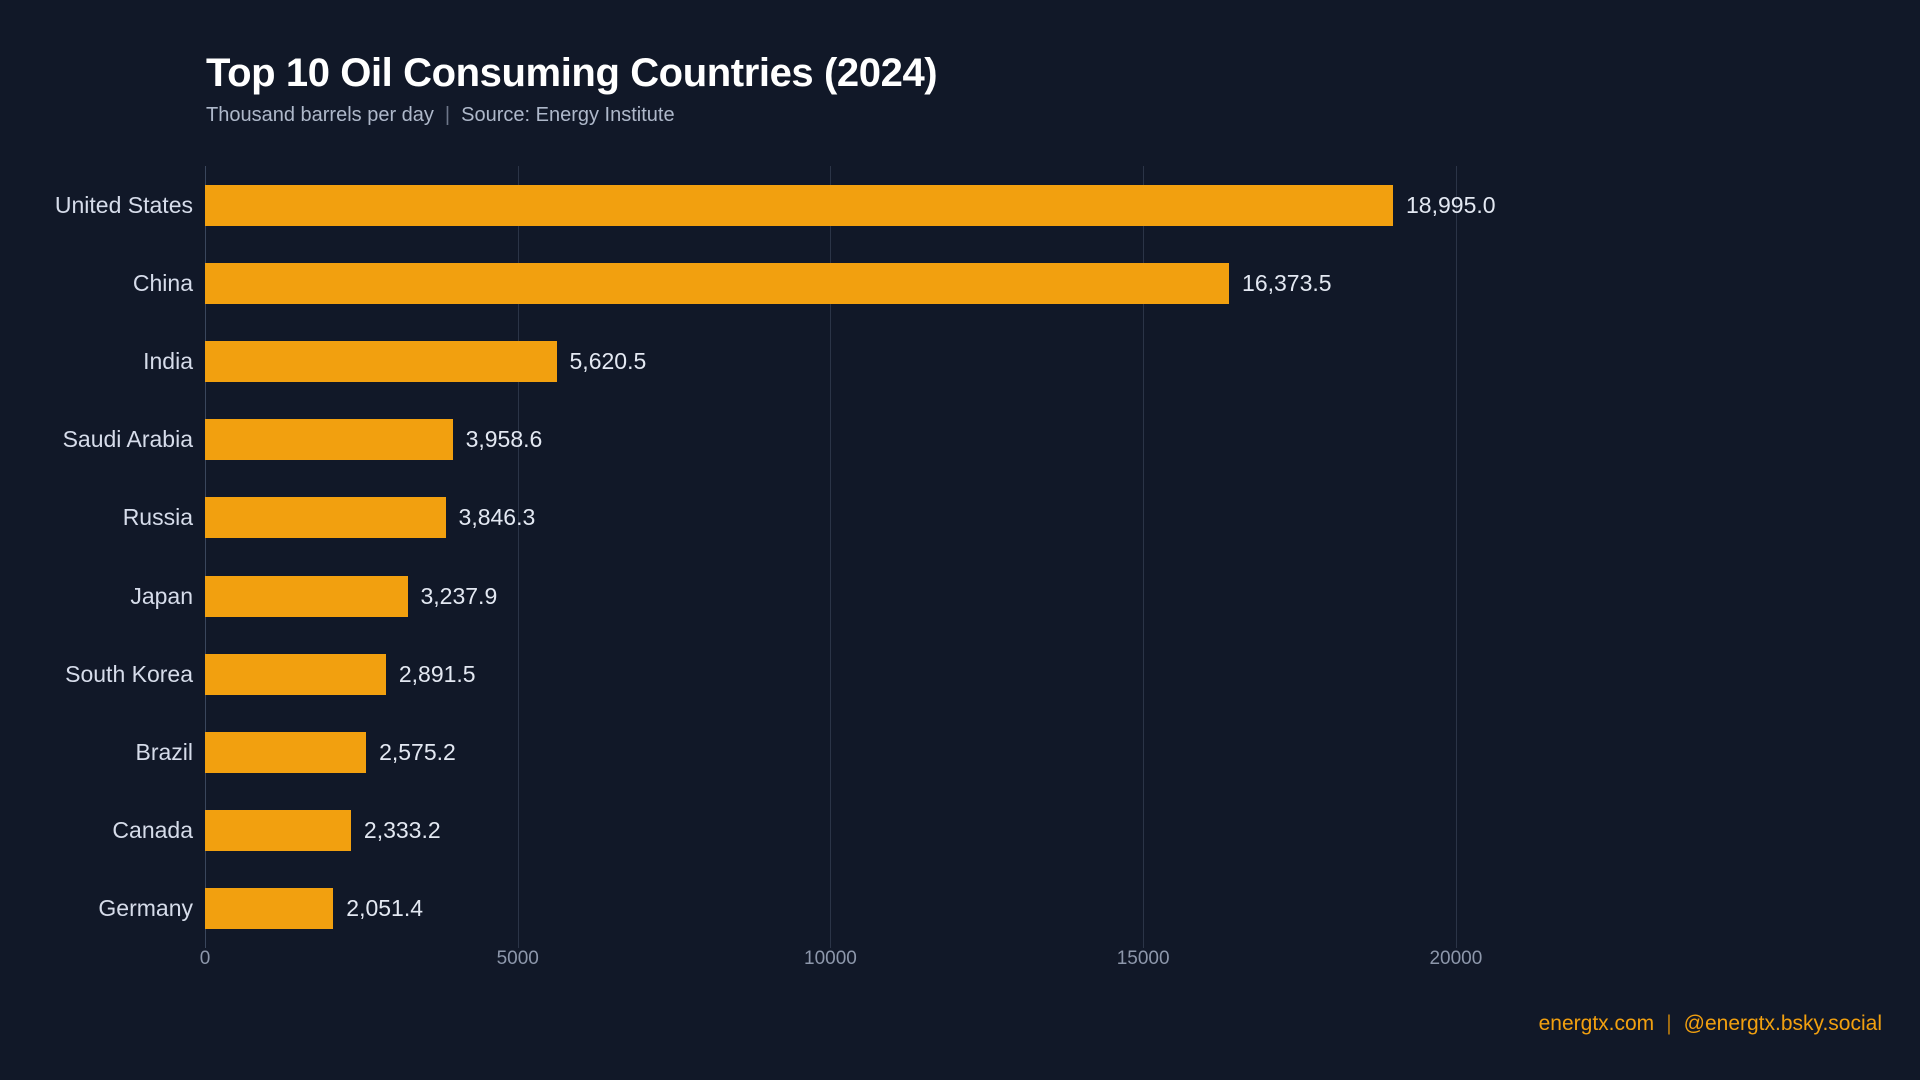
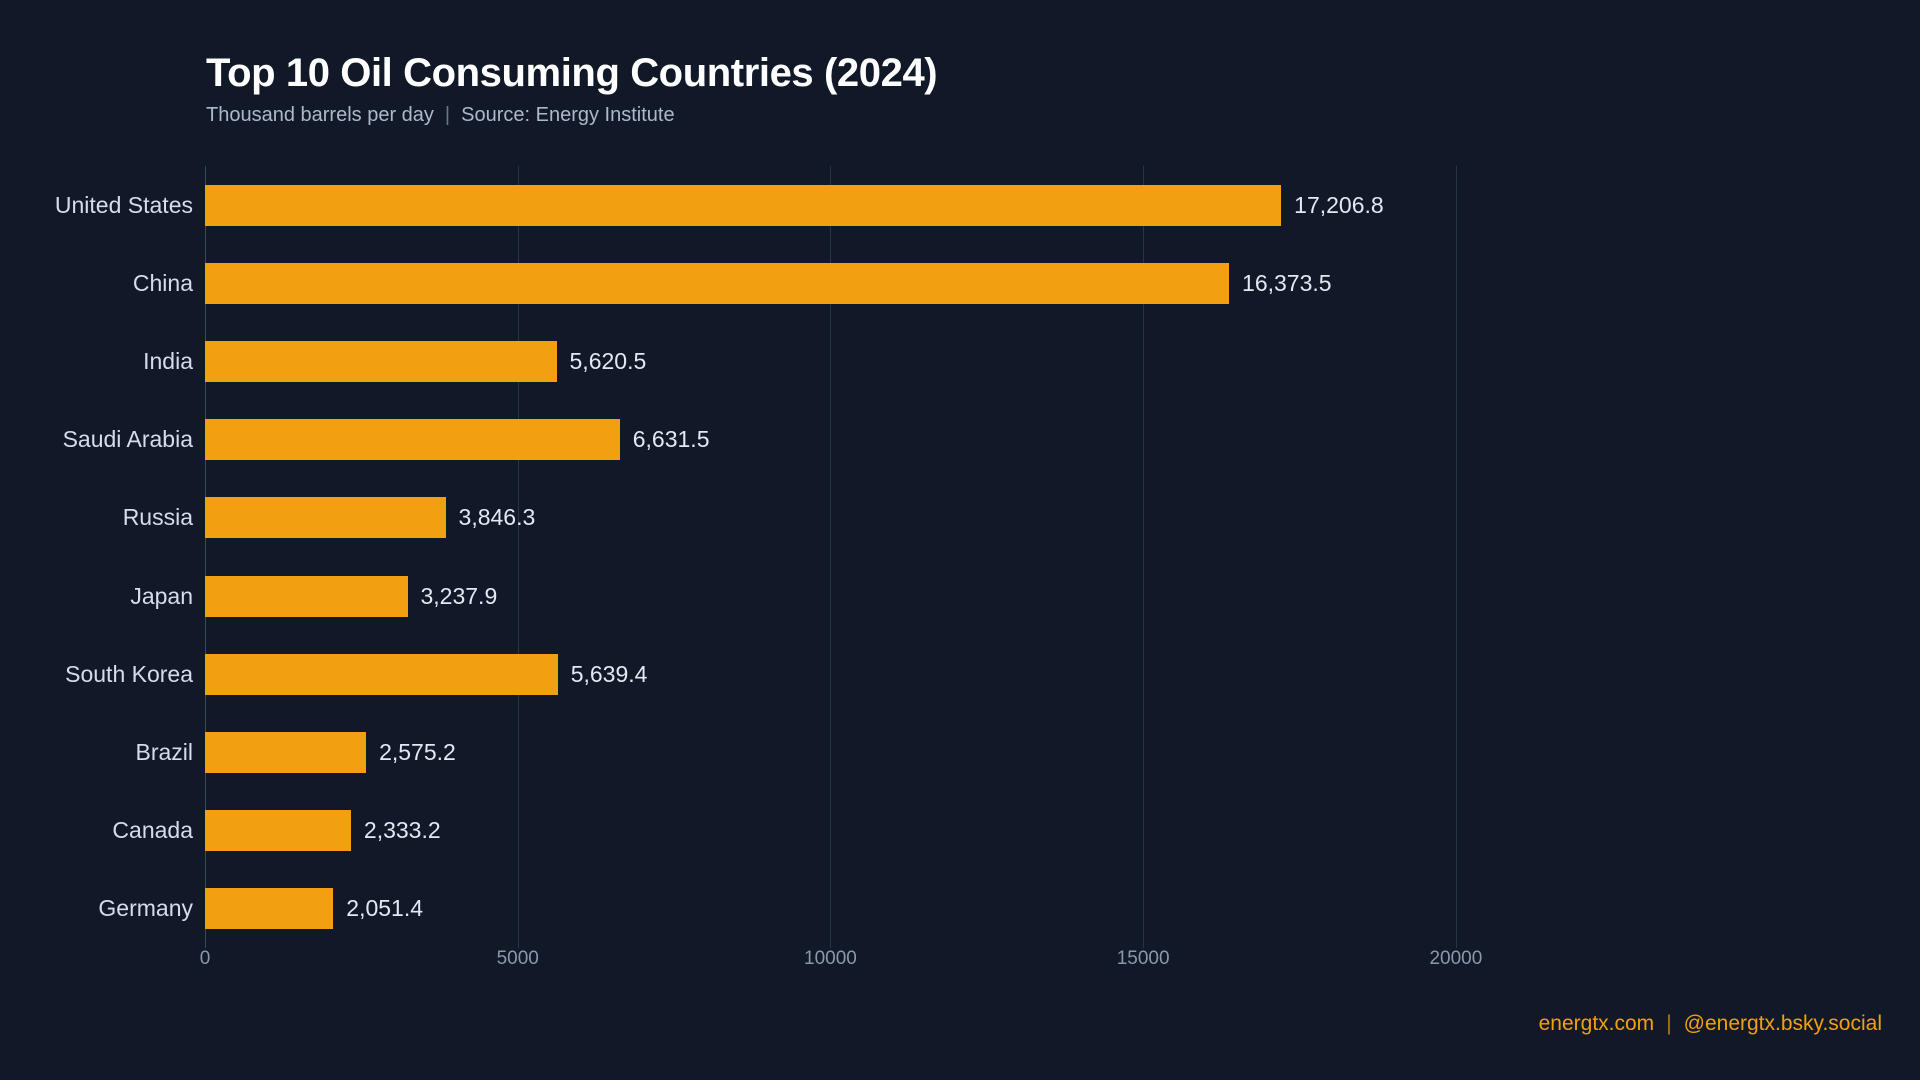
United States: 18,995.0 -> 17,206.8
Saudi Arabia: 3,958.6 -> 6,631.5
South Korea: 2,891.5 -> 5,639.4
